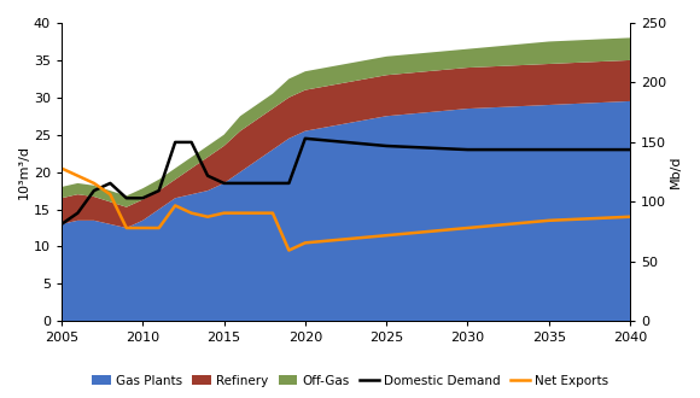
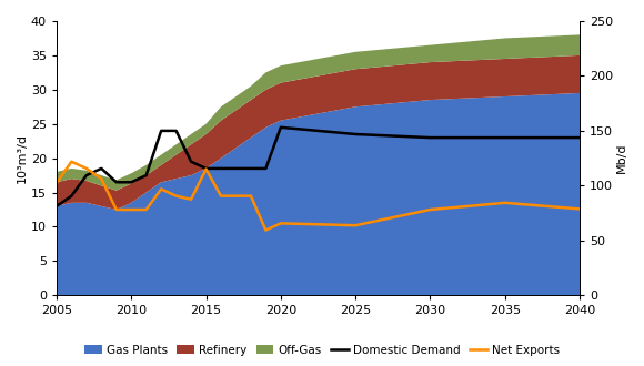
Net Exports/2005: 20.5 -> 16.4
Net Exports/2015: 14.5 -> 18.4
Net Exports/2025: 11.5 -> 10.2
Net Exports/2040: 14.0 -> 12.6
